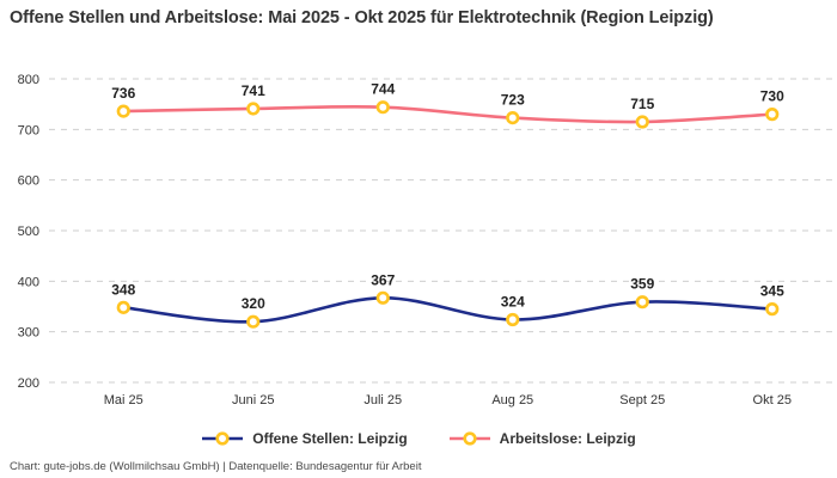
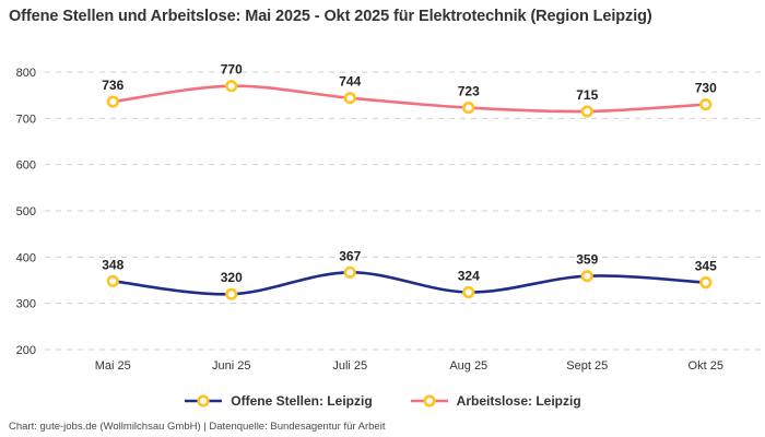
Arbeitslose: Leipzig/Juni 25: 741 -> 770
